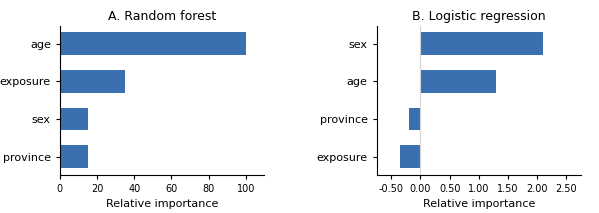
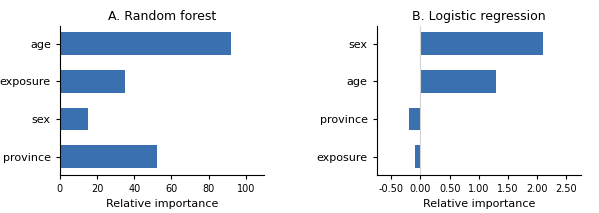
A. Random forest/age: 100 -> 92
A. Random forest/province: 15 -> 52
B. Logistic regression/exposure: -0.35 -> -0.10
